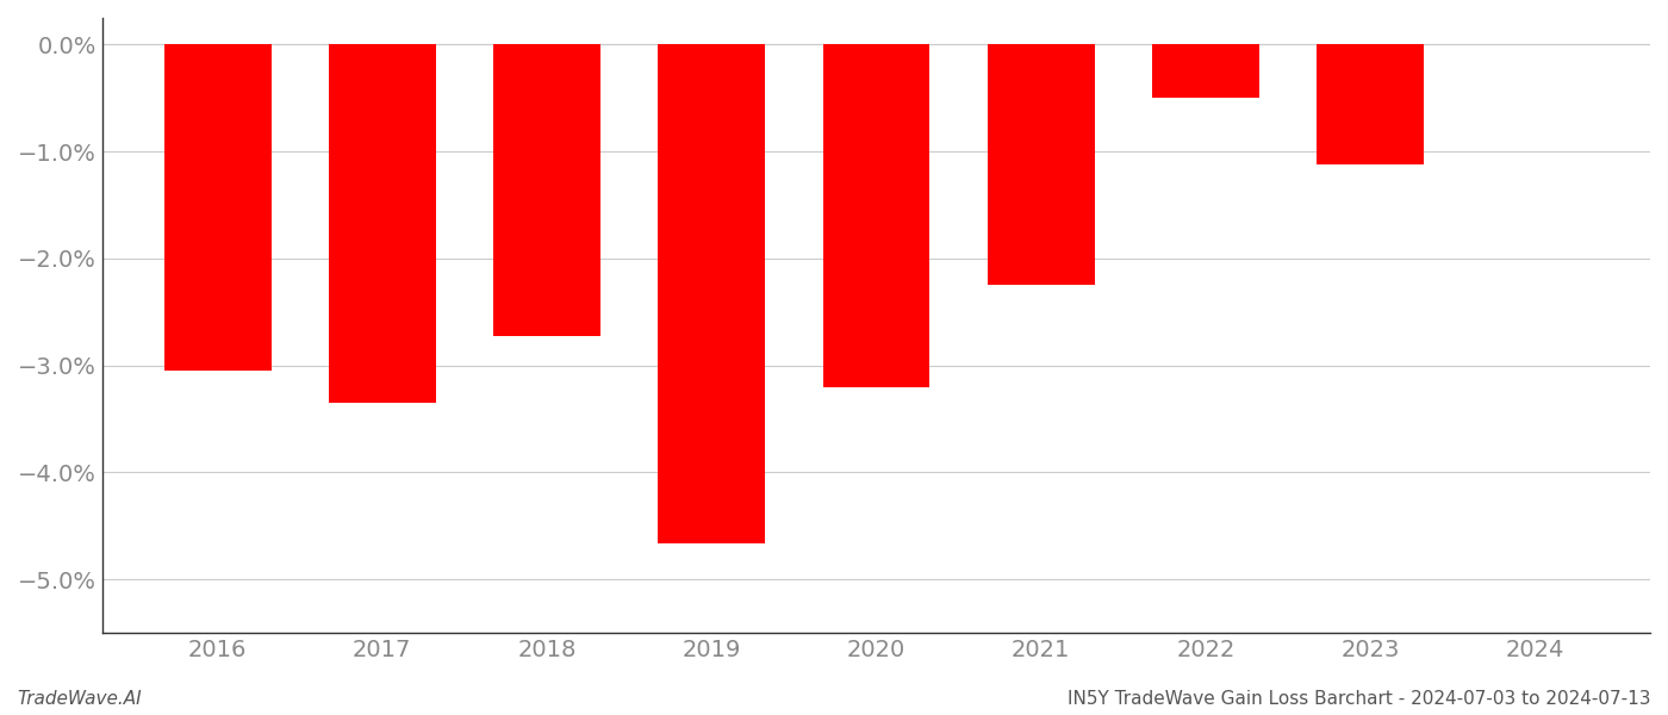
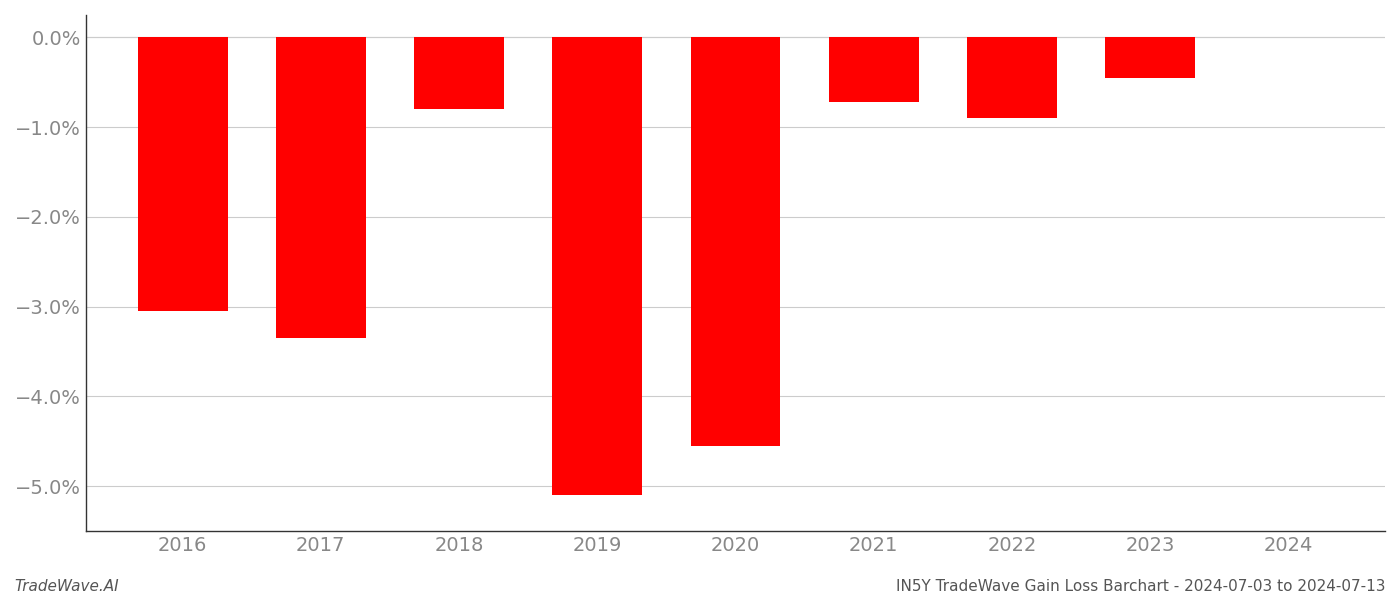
2018: -2.72% -> -0.80%
2019: -4.66% -> -5.10%
2020: -3.20% -> -4.55%
2021: -2.24% -> -0.72%
2022: -0.50% -> -0.90%
2023: -1.12% -> -0.45%
